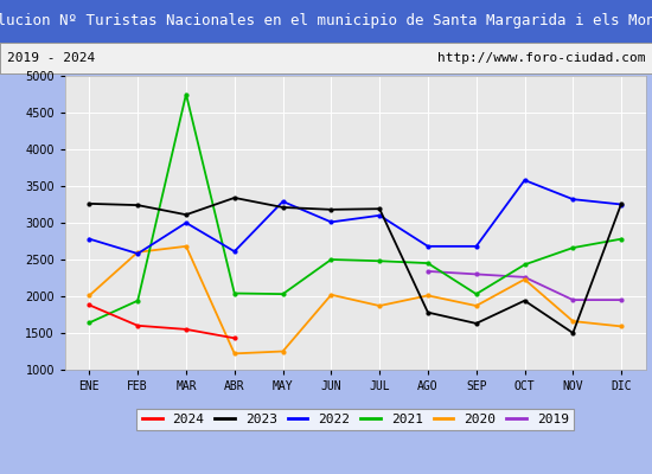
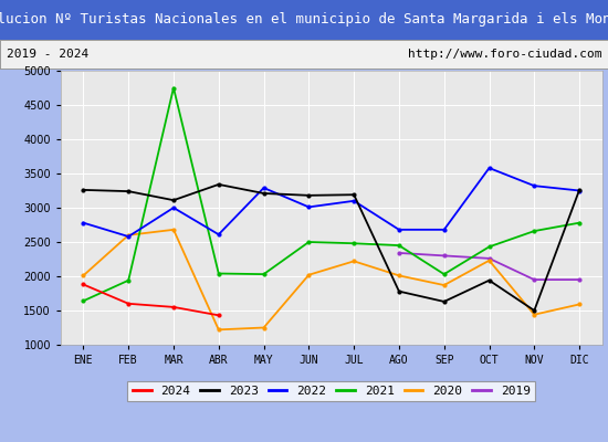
2020/JUL: 1870 -> 2220
2020/NOV: 1660 -> 1440
